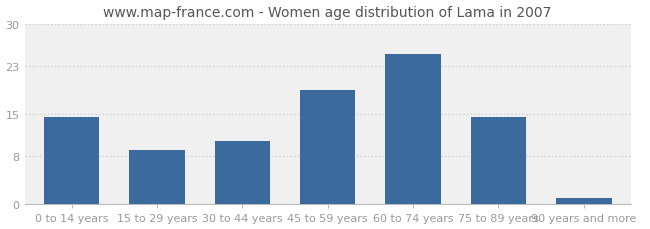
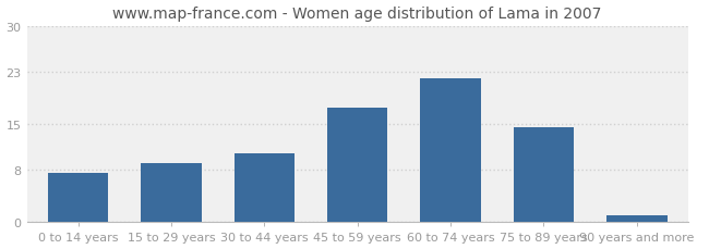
0 to 14 years: 14.6 -> 7.5
45 to 59 years: 19.0 -> 17.5
60 to 74 years: 25.0 -> 22.0
